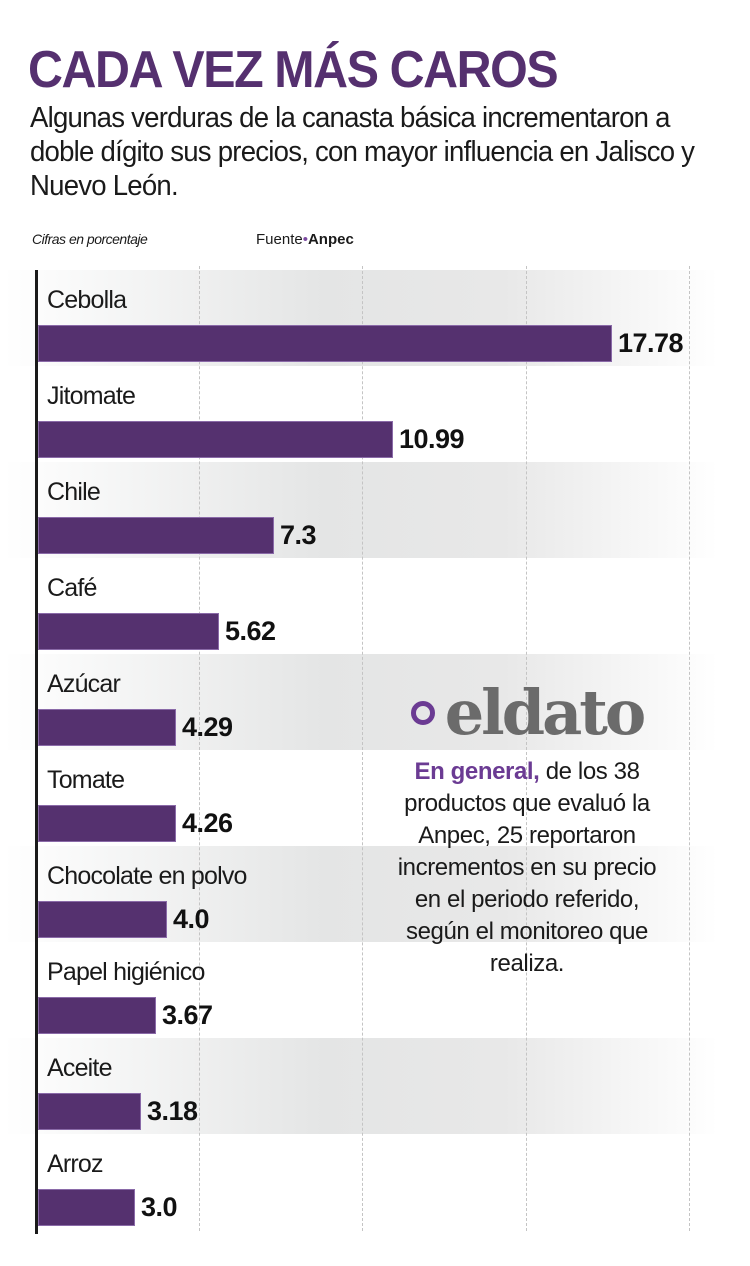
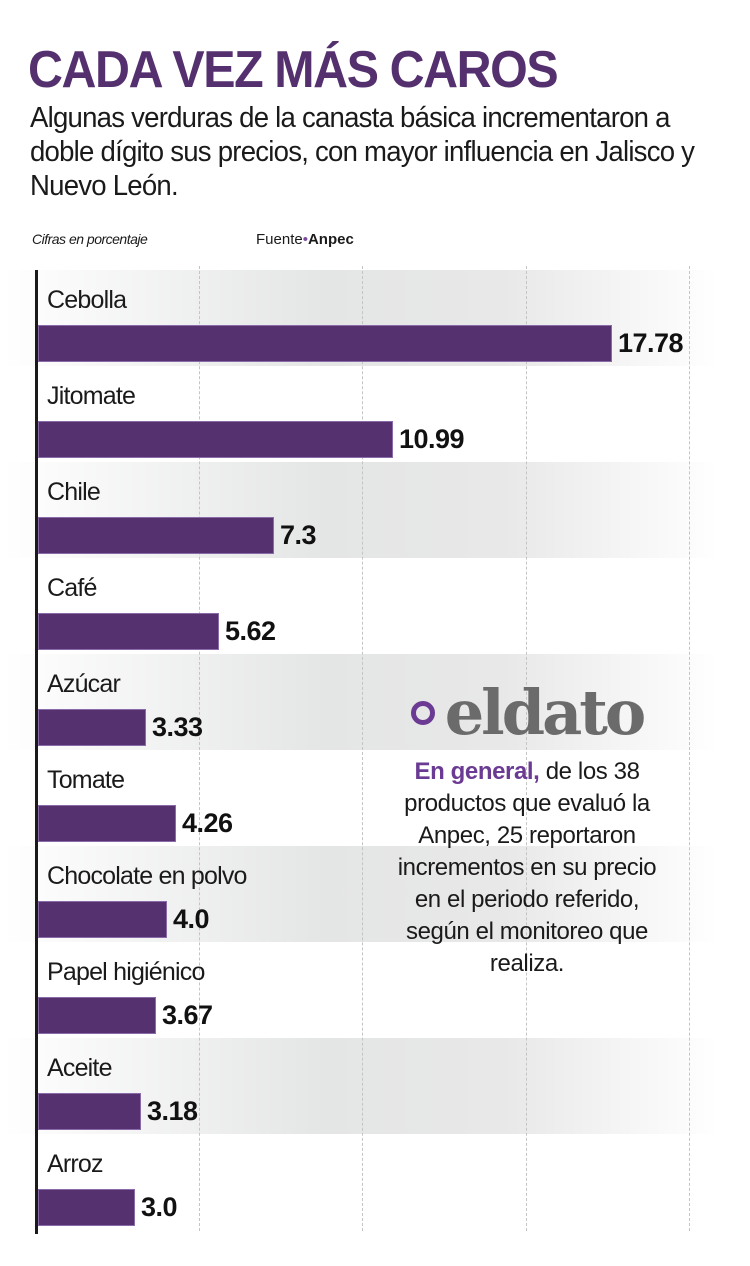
Azúcar: 4.29 -> 3.33
